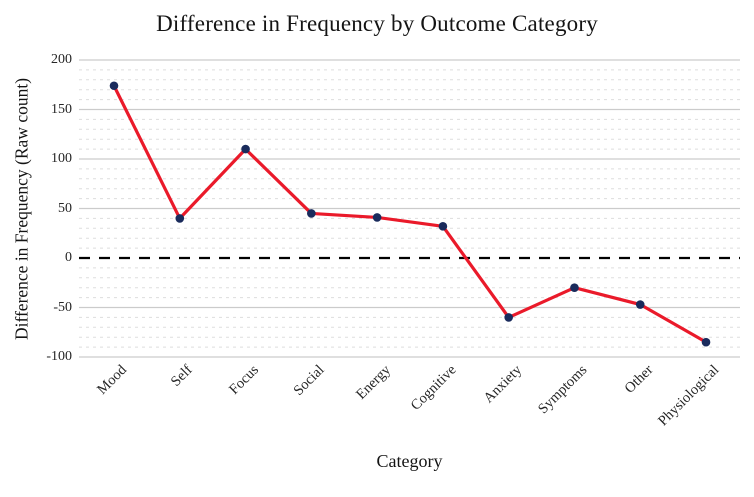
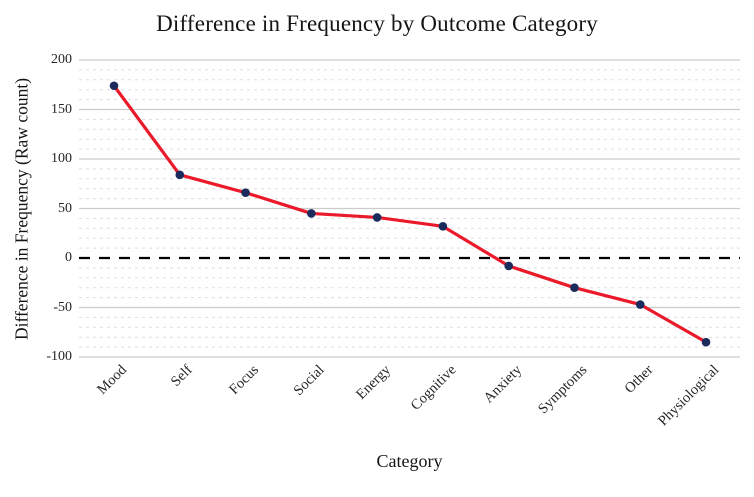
Self: 40 -> 80
Focus: 110 -> 70
Anxiety: -60 -> -10
